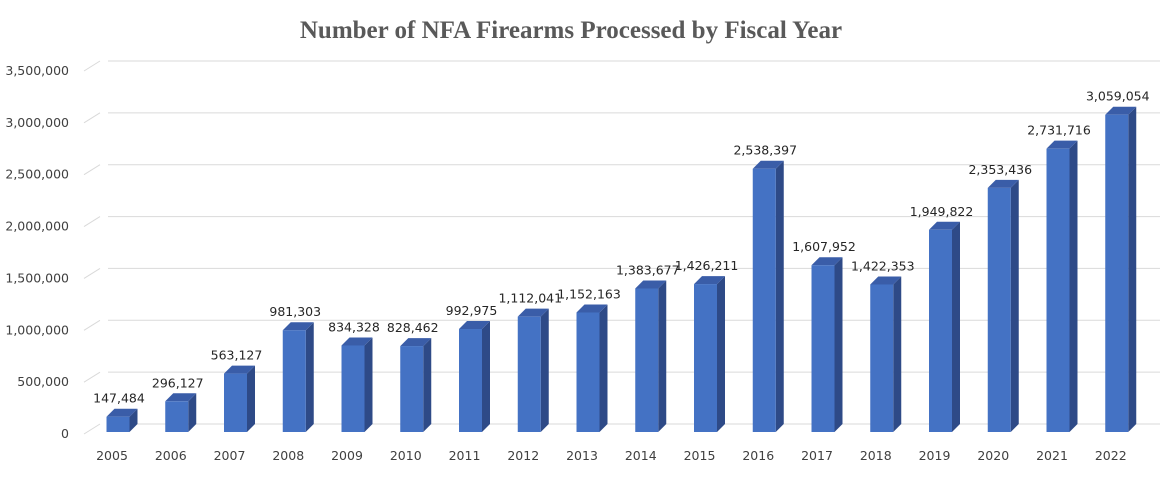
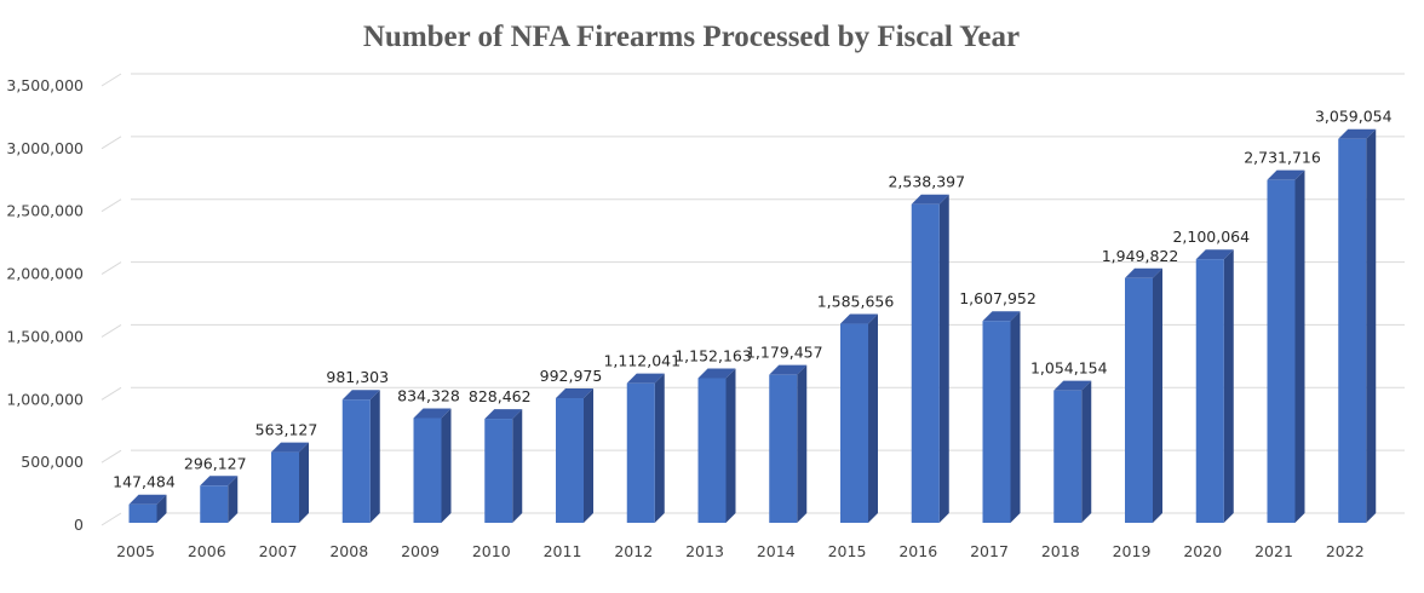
2014: 1,383,677 -> 1,179,457
2015: 1,426,211 -> 1,585,656
2018: 1,422,353 -> 1,054,154
2020: 2,353,436 -> 2,100,064
